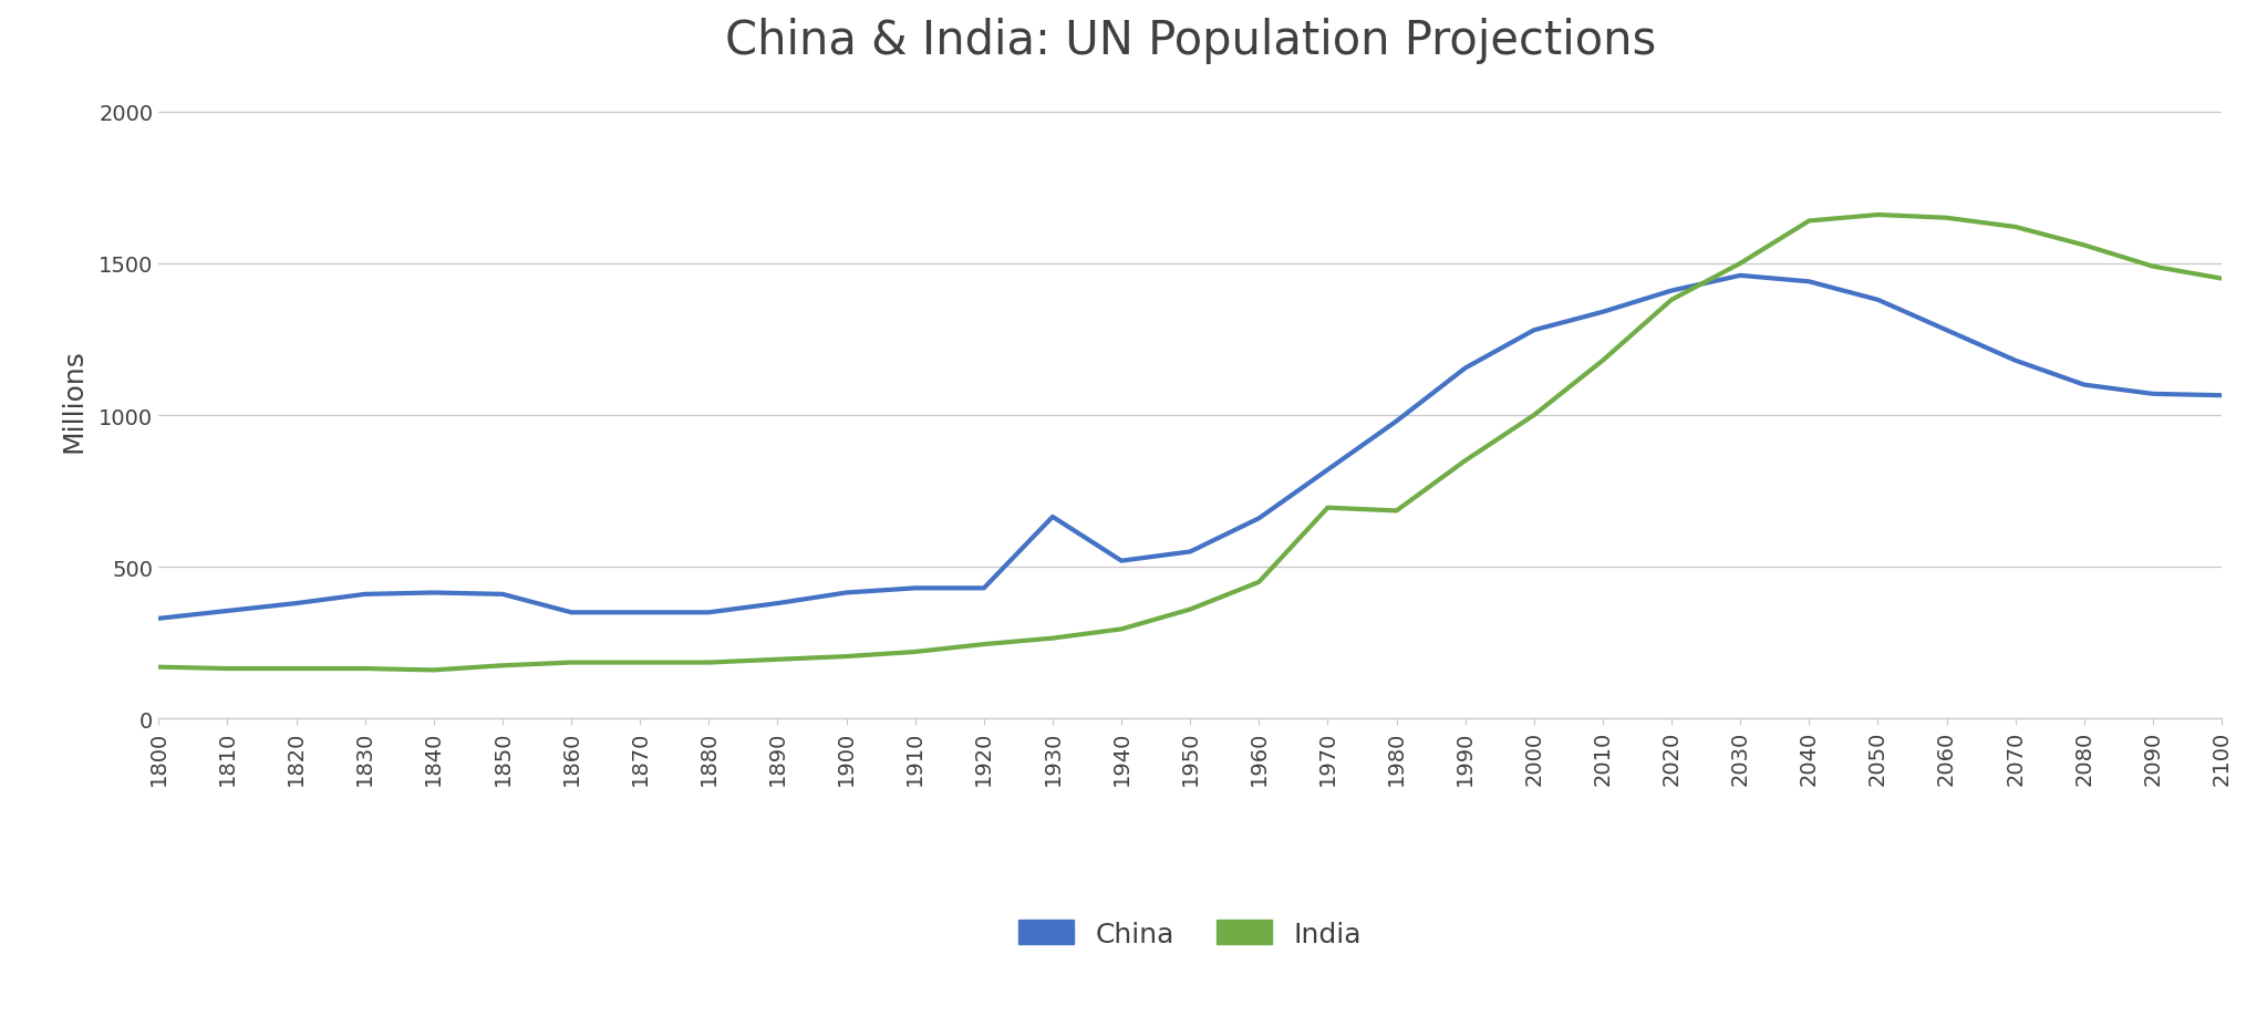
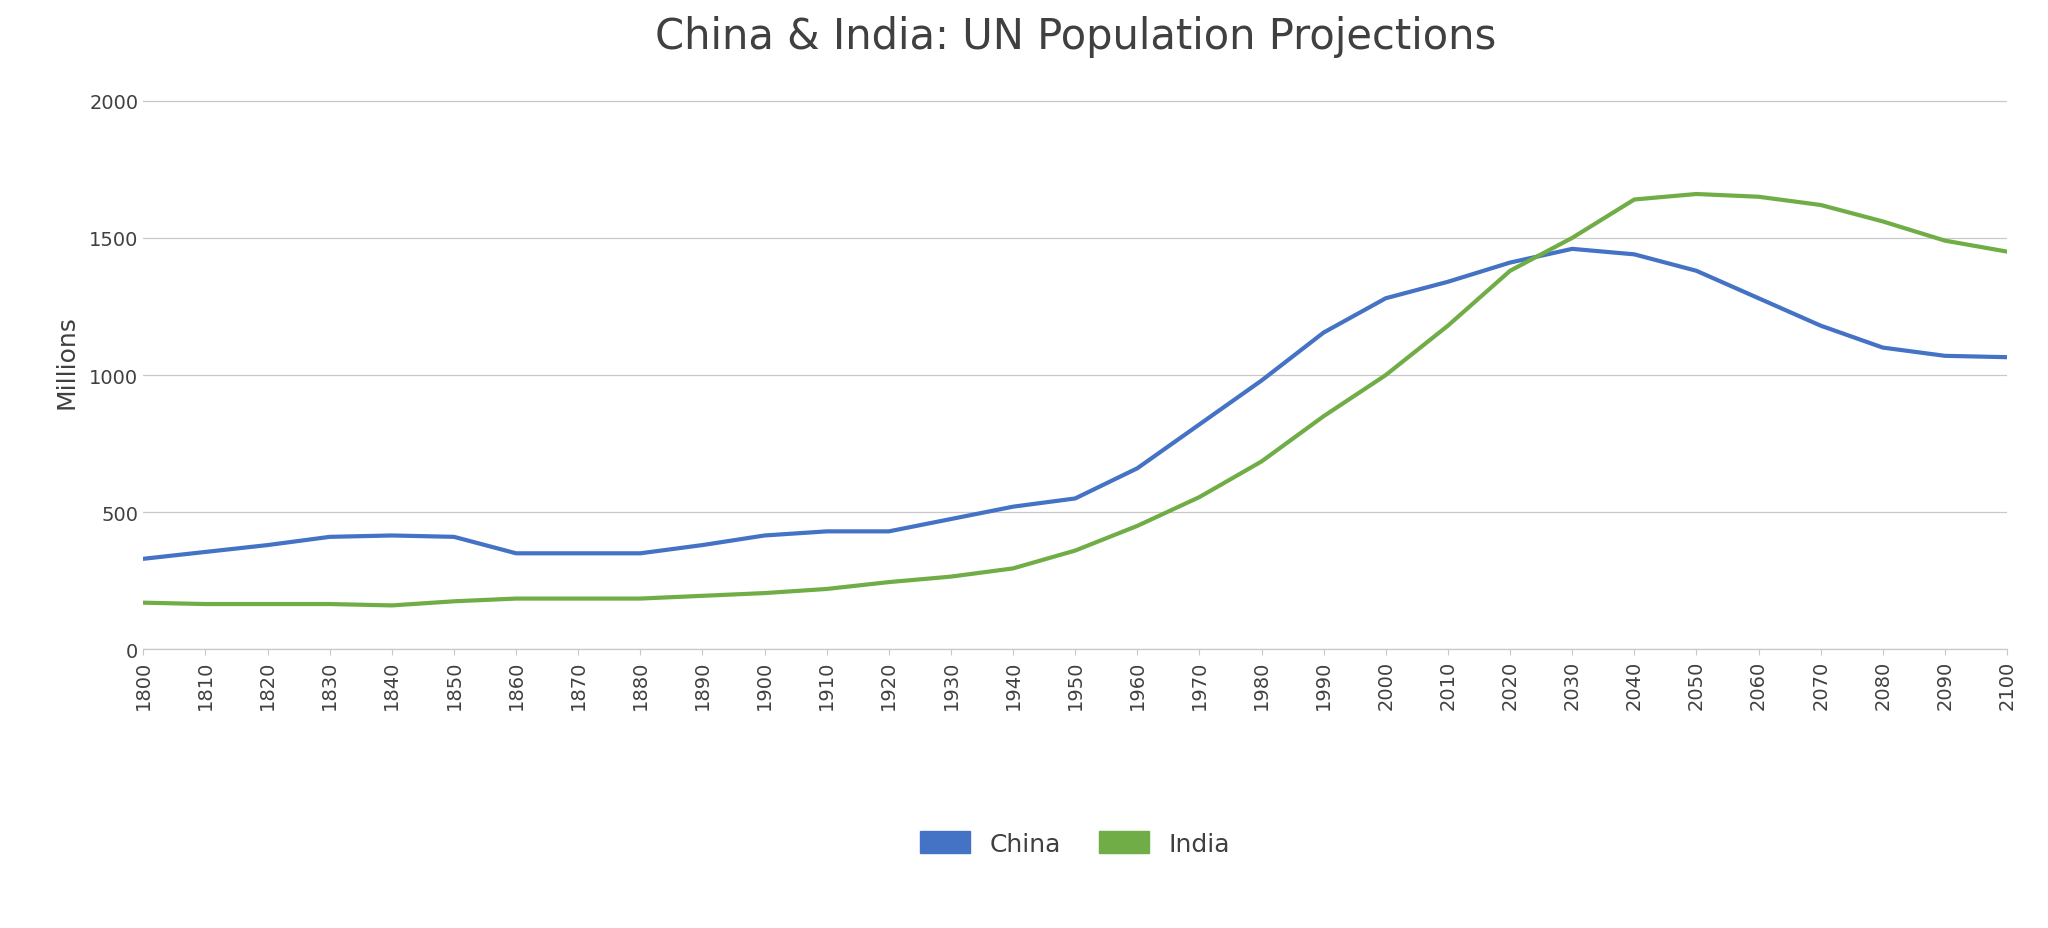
China/1930: 665 -> 475
India/1970: 695 -> 555
